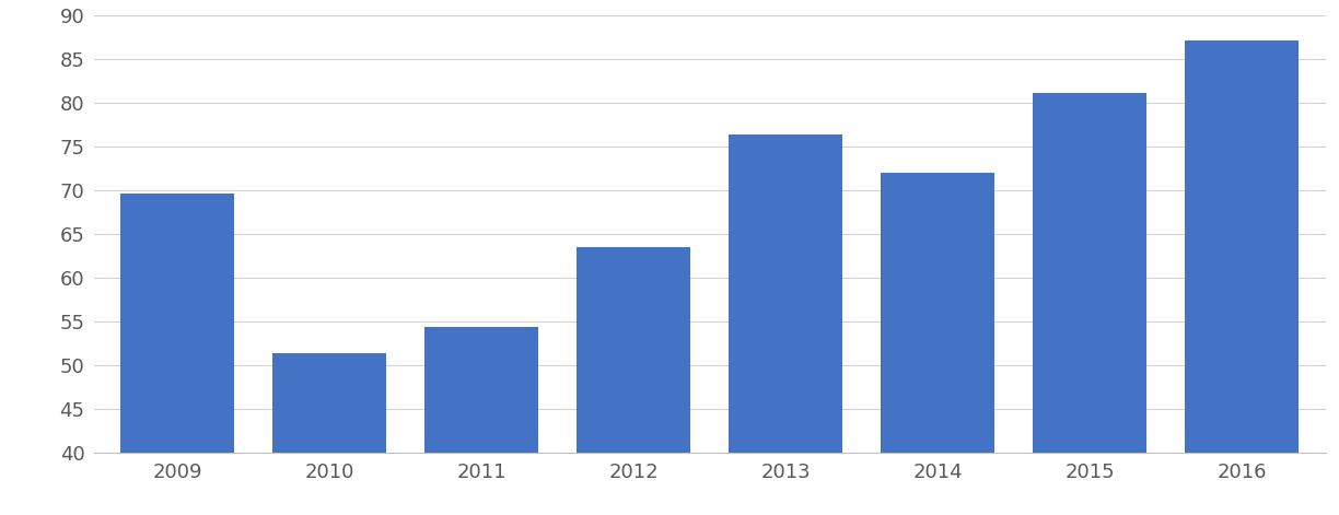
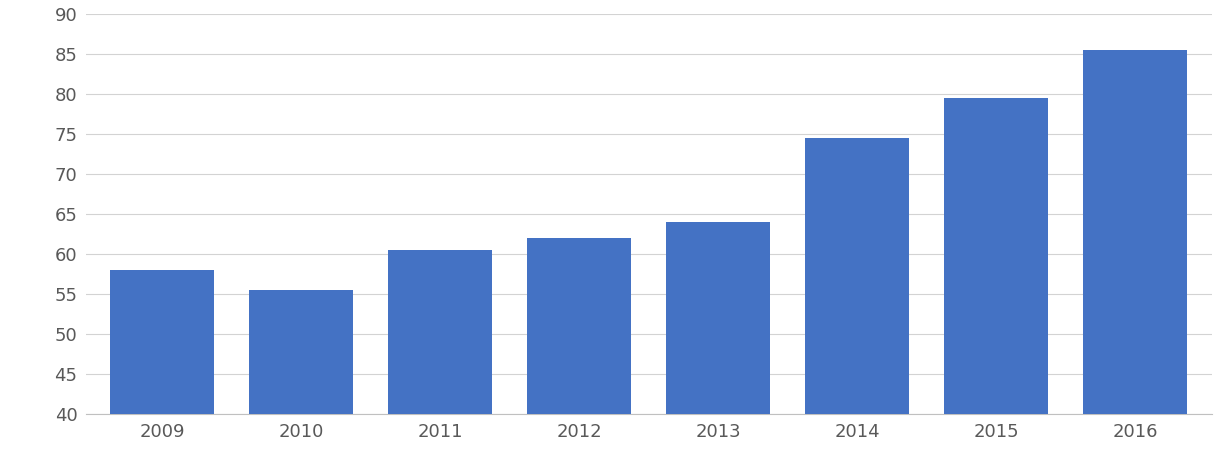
2009: 69.6 -> 58.0
2010: 51.4 -> 55.5
2011: 54.4 -> 60.5
2012: 63.6 -> 62.0
2013: 76.4 -> 64.0
2014: 72.0 -> 74.5
2015: 81.2 -> 79.5
2016: 87.2 -> 85.5
